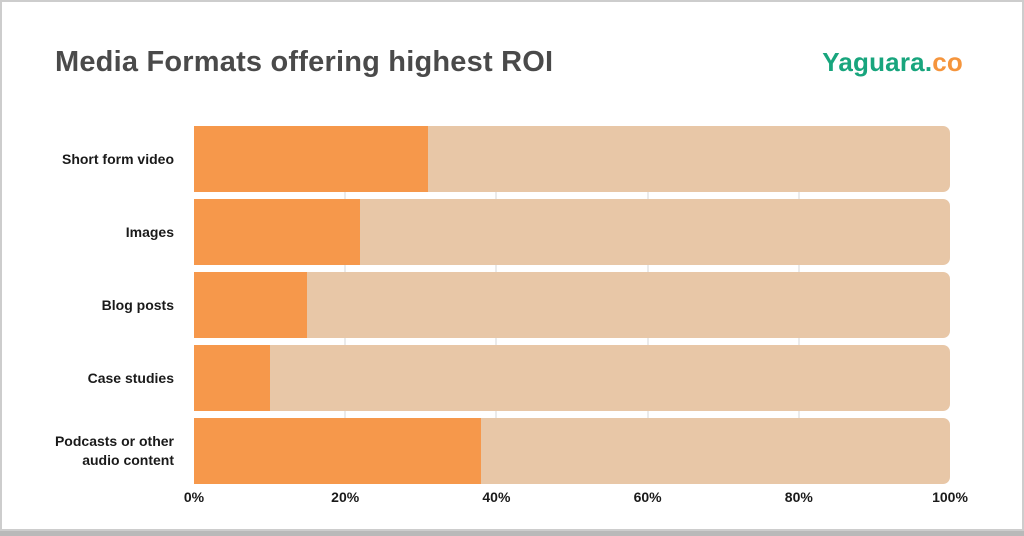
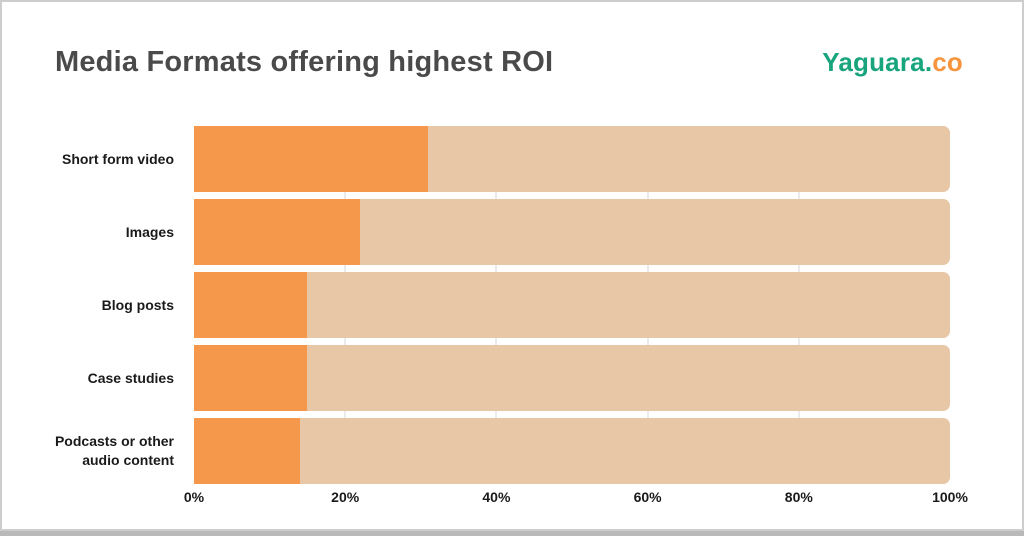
Case studies: 10% -> 15%
Podcasts or other audio content: 38% -> 14%
